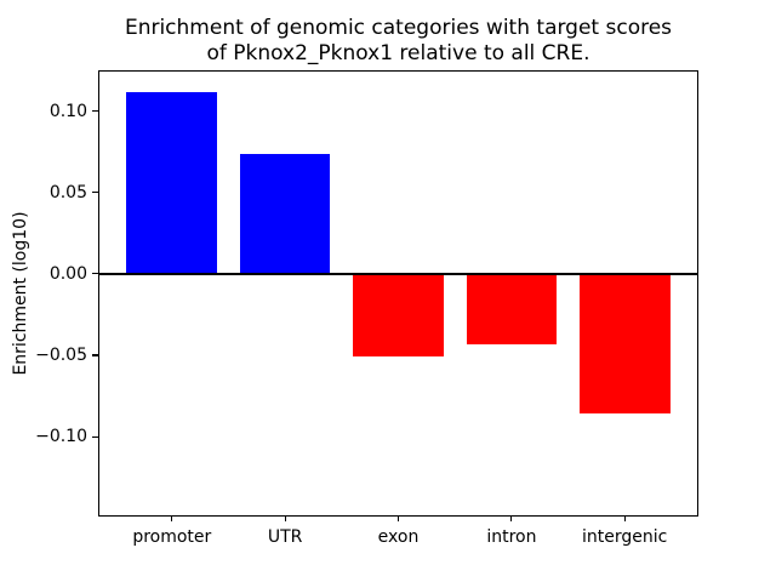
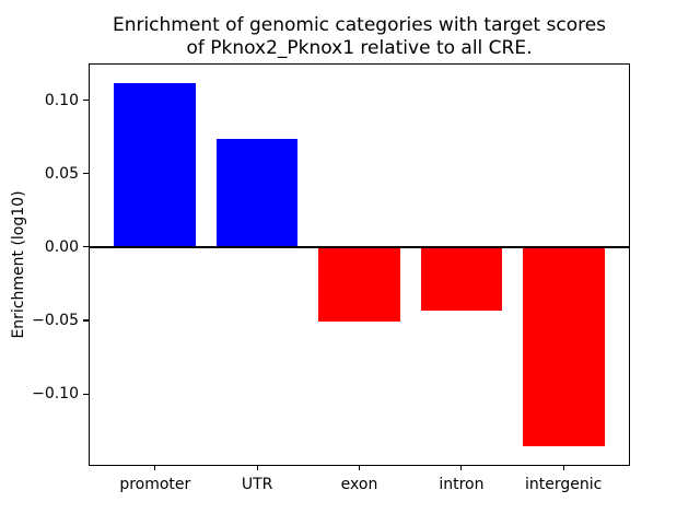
intergenic: -0.086 -> -0.136
